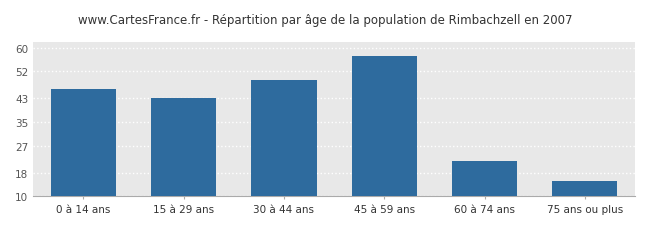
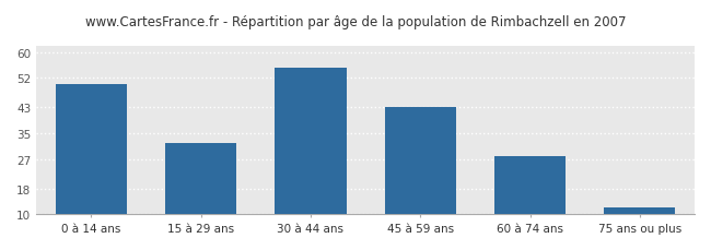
0 à 14 ans: 46 -> 50
15 à 29 ans: 43 -> 32
30 à 44 ans: 49 -> 55
45 à 59 ans: 57 -> 43
60 à 74 ans: 22 -> 28
75 ans ou plus: 15 -> 12
